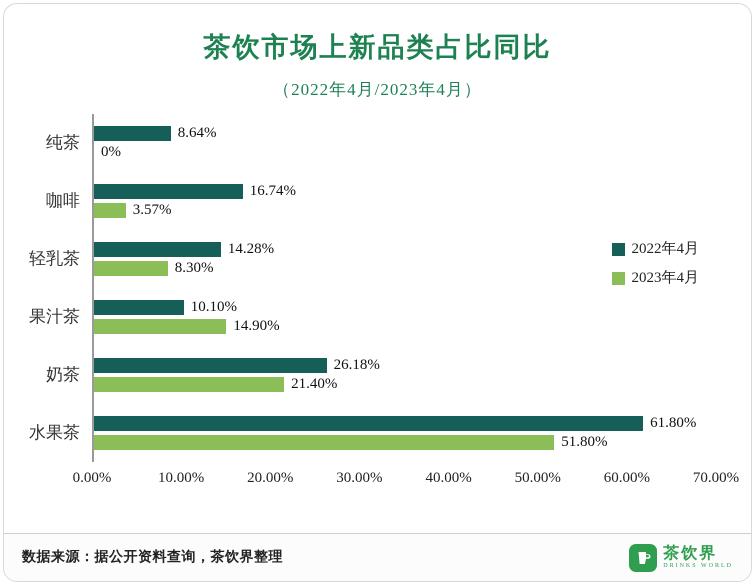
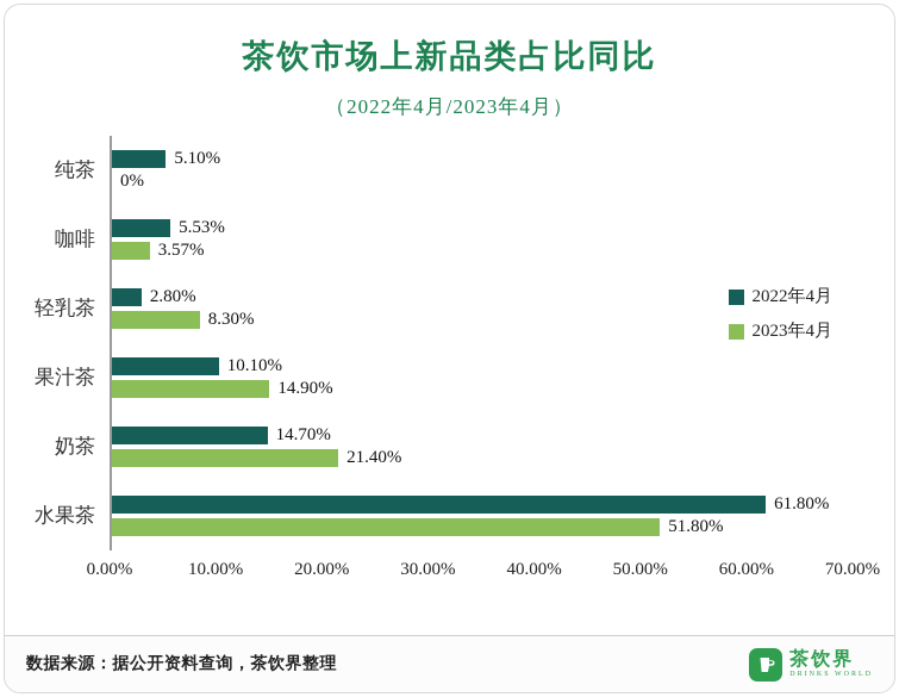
2022年4月/纯茶: 8.64% -> 5.10%
2022年4月/咖啡: 16.74% -> 5.53%
2022年4月/轻乳茶: 14.28% -> 2.80%
2022年4月/奶茶: 26.18% -> 14.70%
